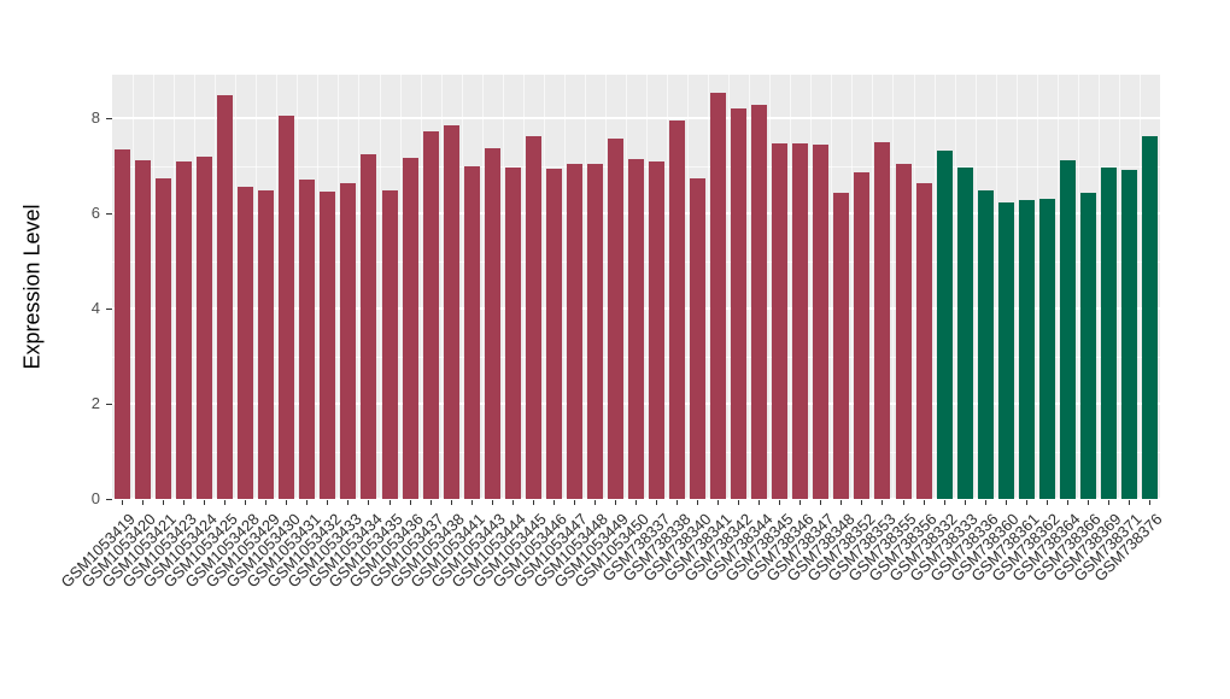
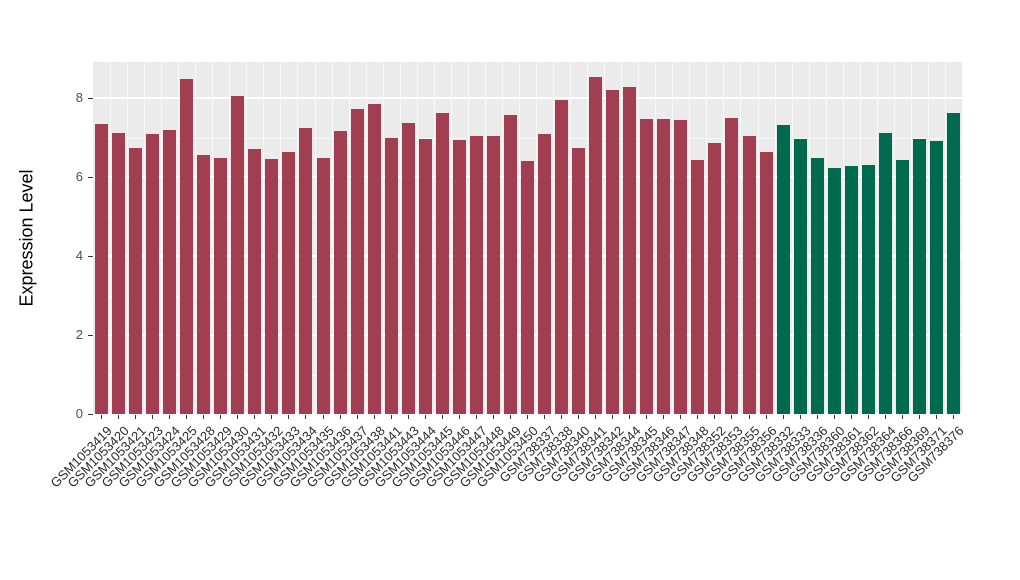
GSM1053450: 7.1 -> 6.4
